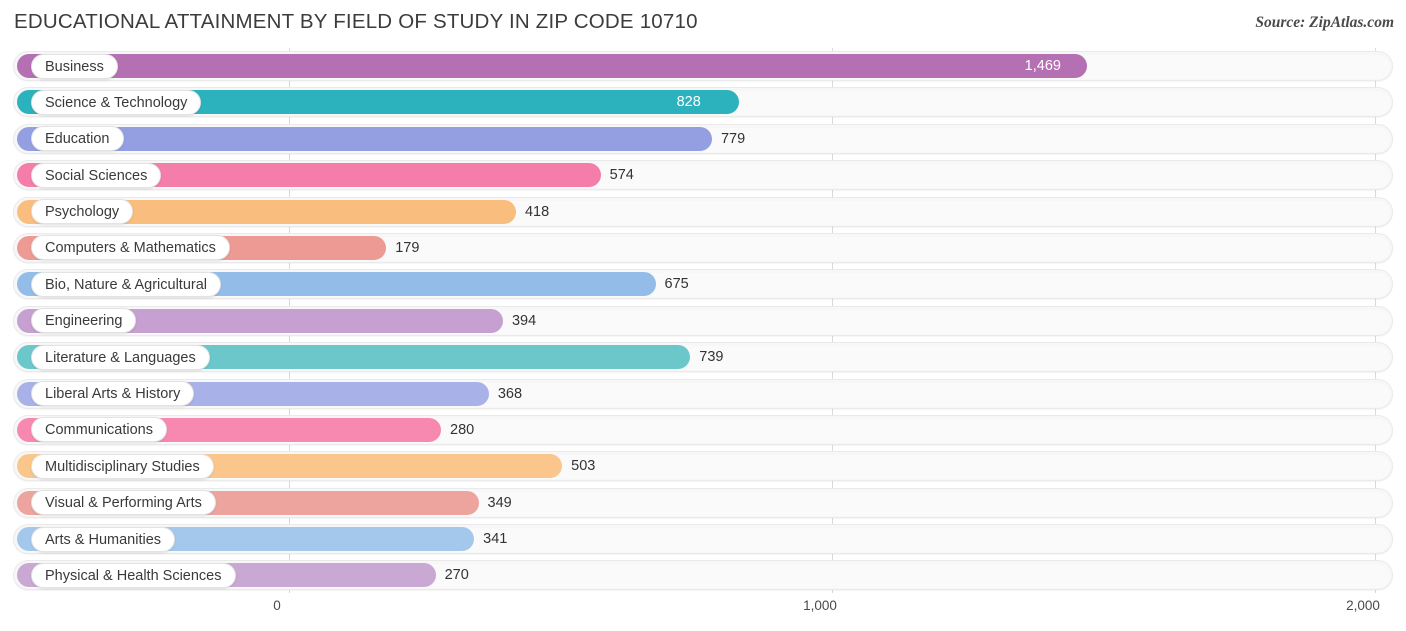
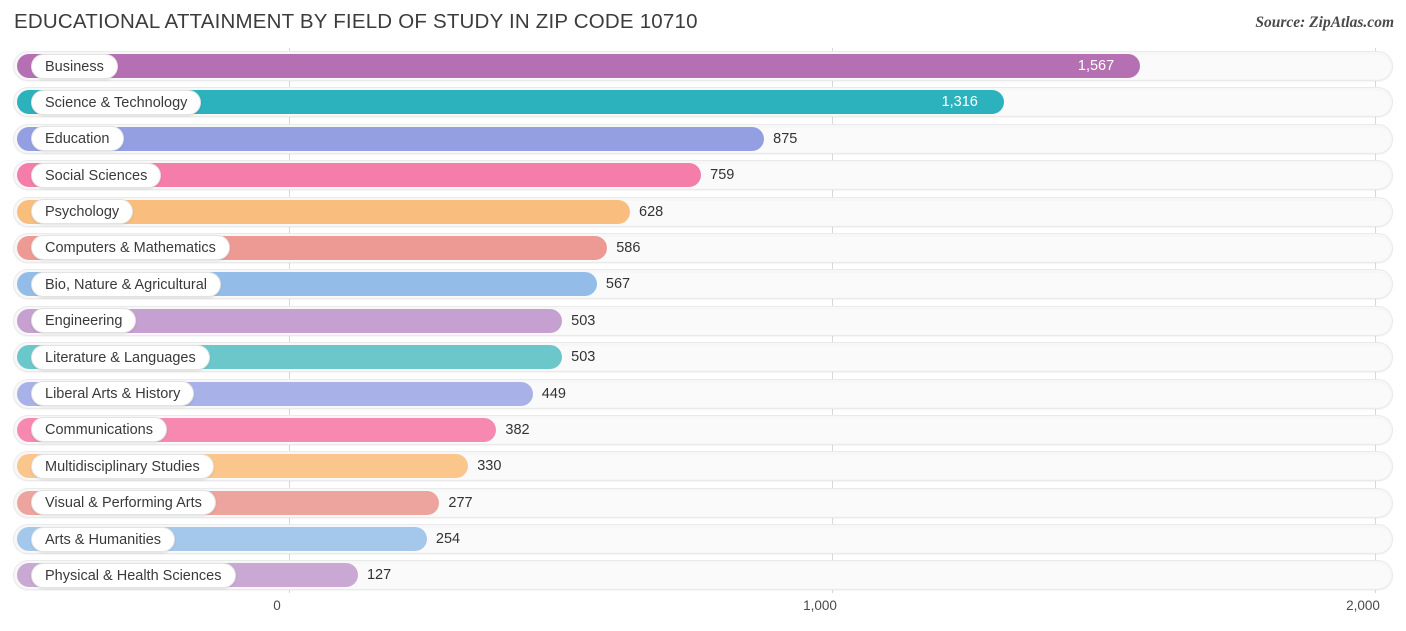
Business: 1,469 -> 1,567
Science & Technology: 828 -> 1,316
Education: 779 -> 875
Social Sciences: 574 -> 759
Psychology: 418 -> 628
Computers & Mathematics: 179 -> 586
Bio, Nature & Agricultural: 675 -> 567
Engineering: 394 -> 503
Literature & Languages: 739 -> 503
Liberal Arts & History: 368 -> 449
Communications: 280 -> 382
Multidisciplinary Studies: 503 -> 330
Visual & Performing Arts: 349 -> 277
Arts & Humanities: 341 -> 254
Physical & Health Sciences: 270 -> 127
